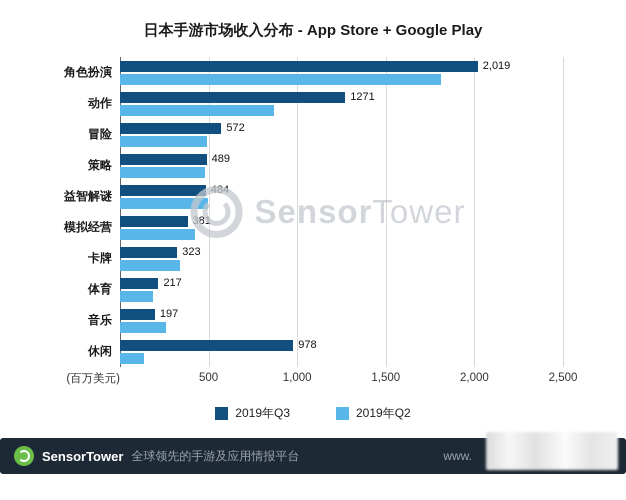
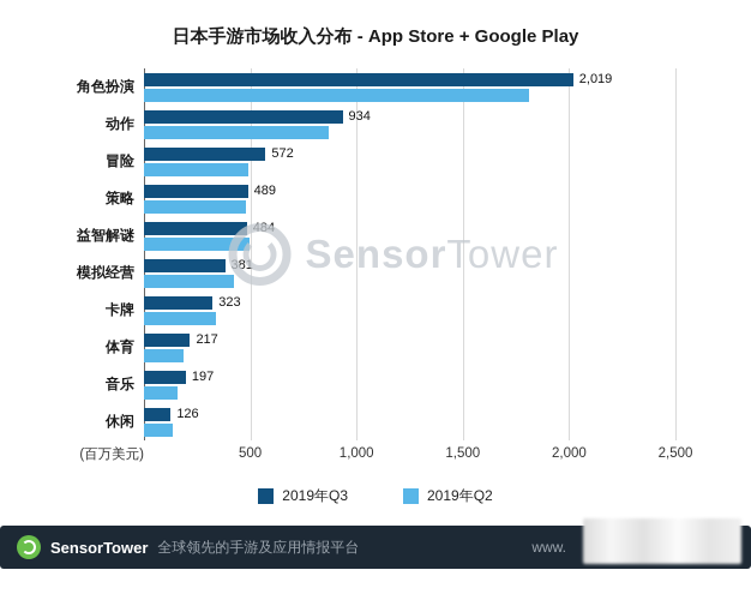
2019年Q3/动作: 1271 -> 934
2019年Q2/音乐: 260 -> 160
2019年Q3/休闲: 978 -> 126
